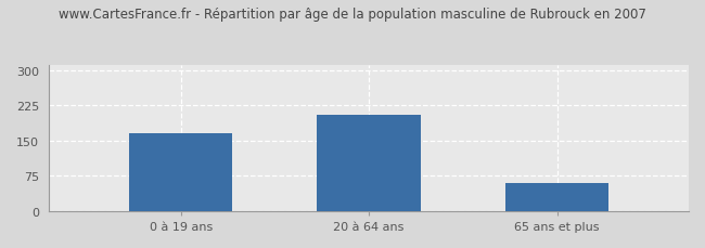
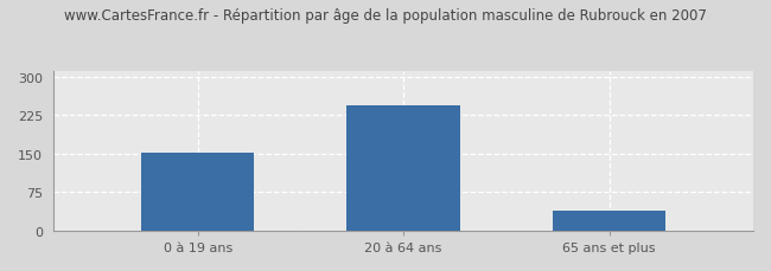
0 à 19 ans: 165 -> 153
20 à 64 ans: 205 -> 243
65 ans et plus: 60 -> 40
